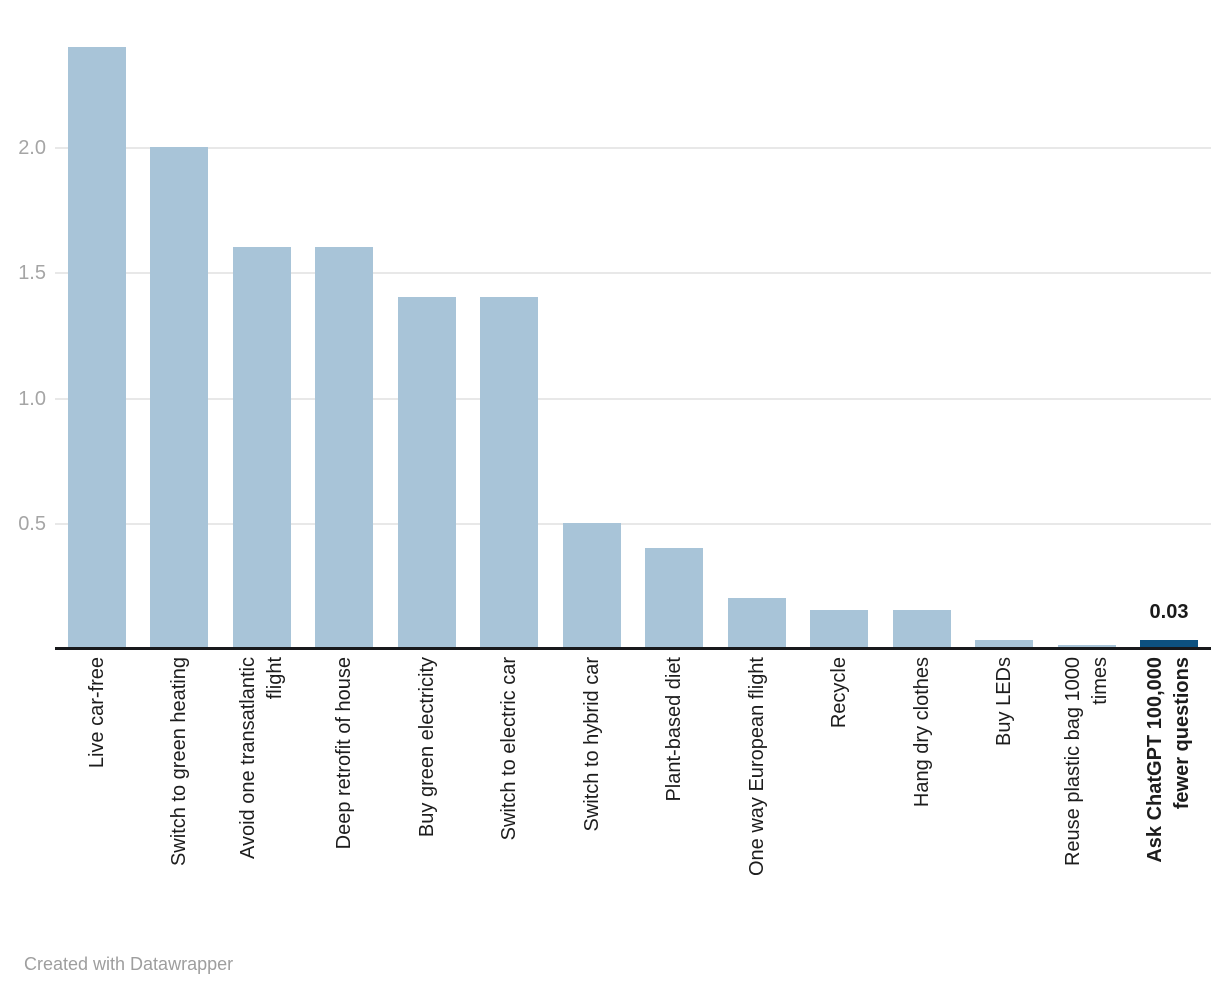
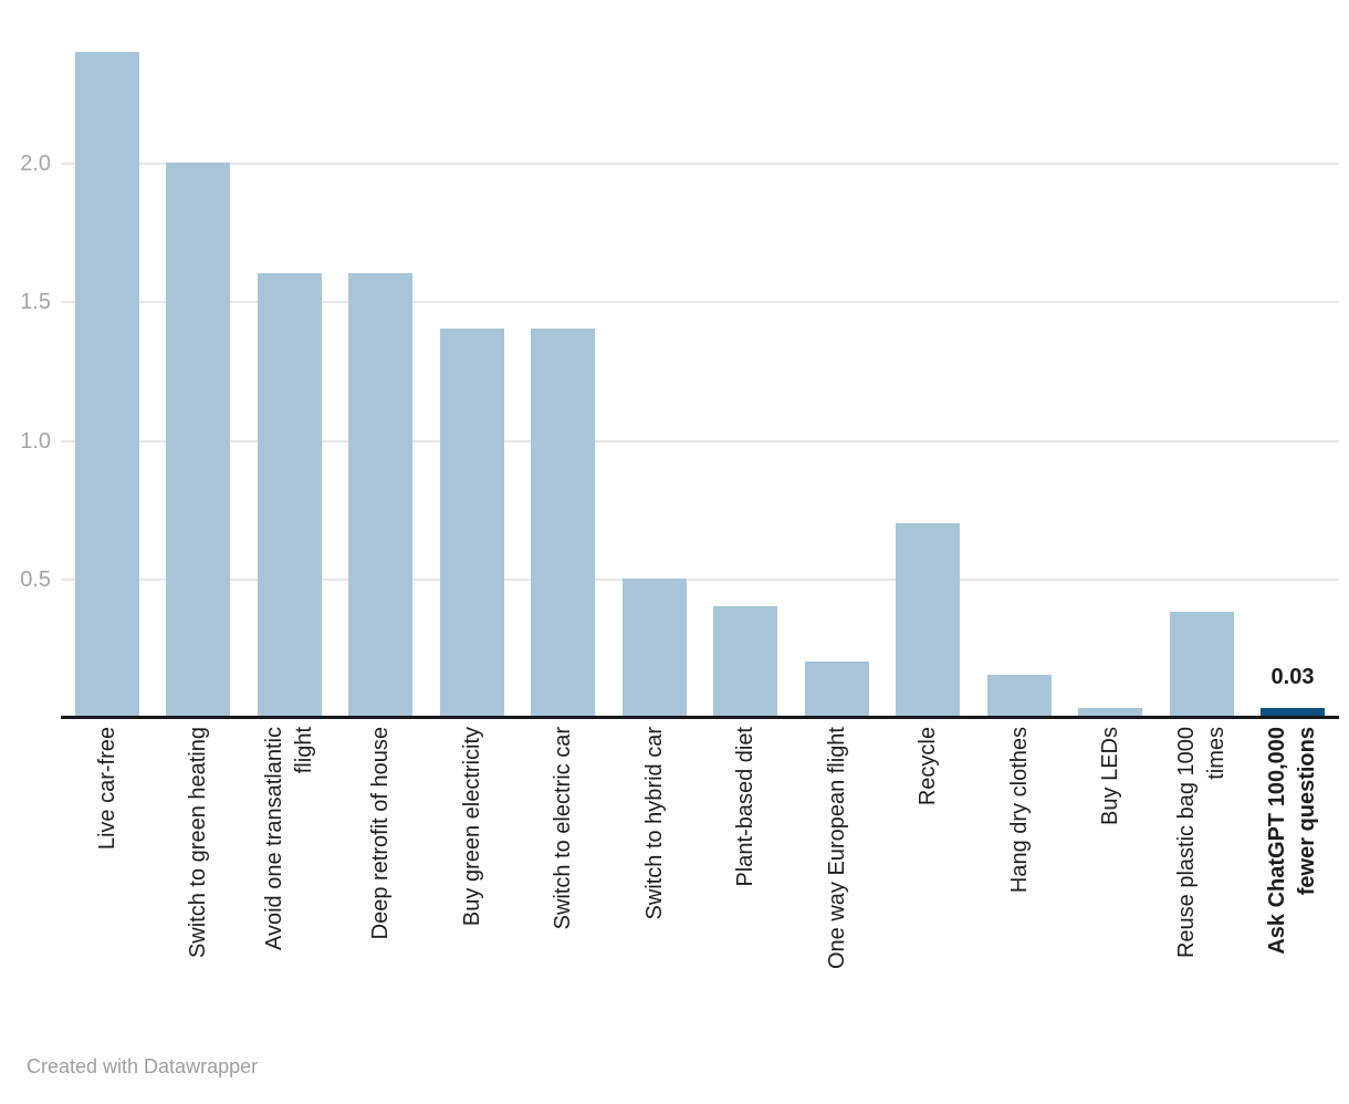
Recycle: 0.15 -> 0.70
Reuse plastic bag 1000 times: 0.01 -> 0.38
